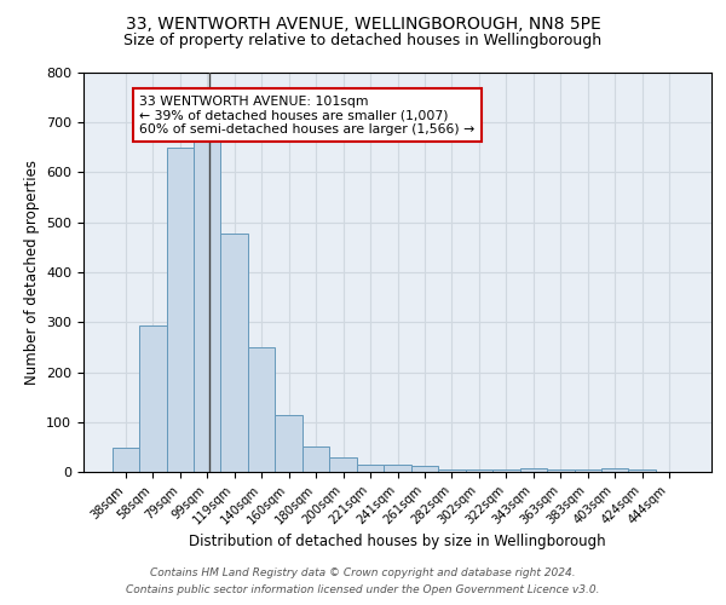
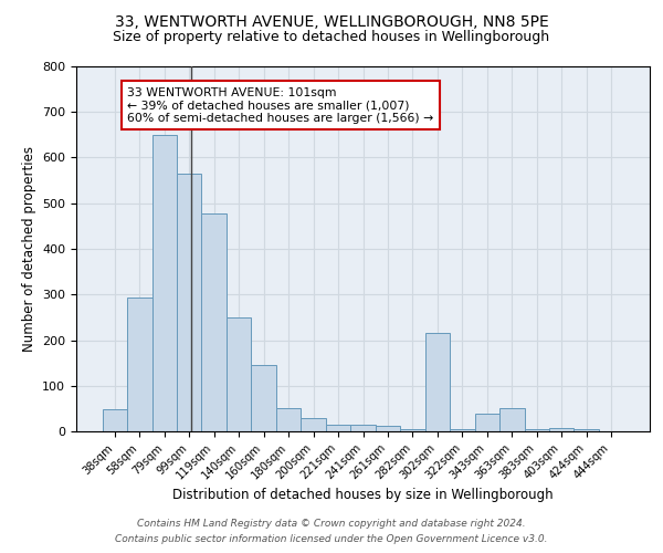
99sqm: 662 -> 565
160sqm: 113 -> 145
302sqm: 5 -> 215
343sqm: 8 -> 40
363sqm: 5 -> 50
